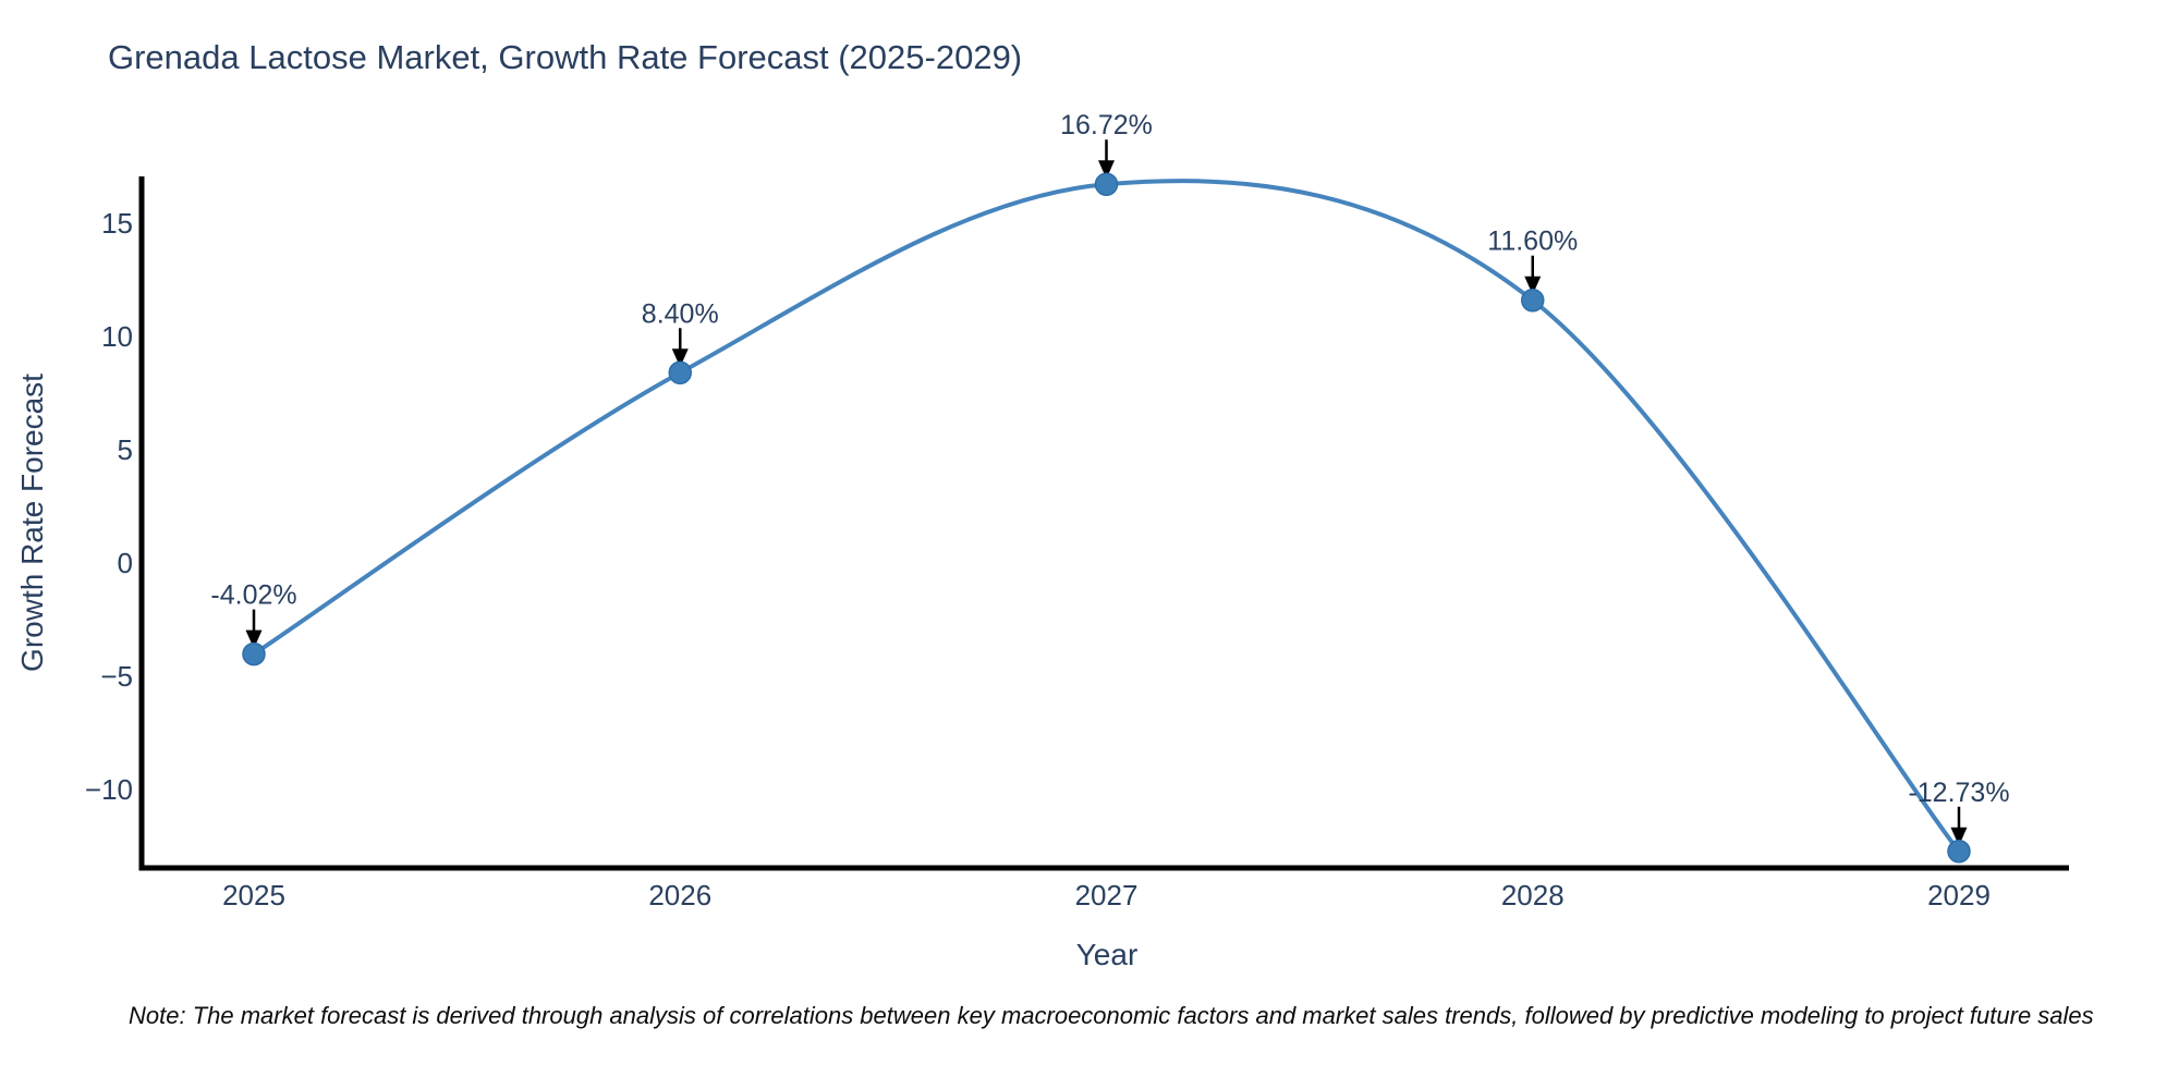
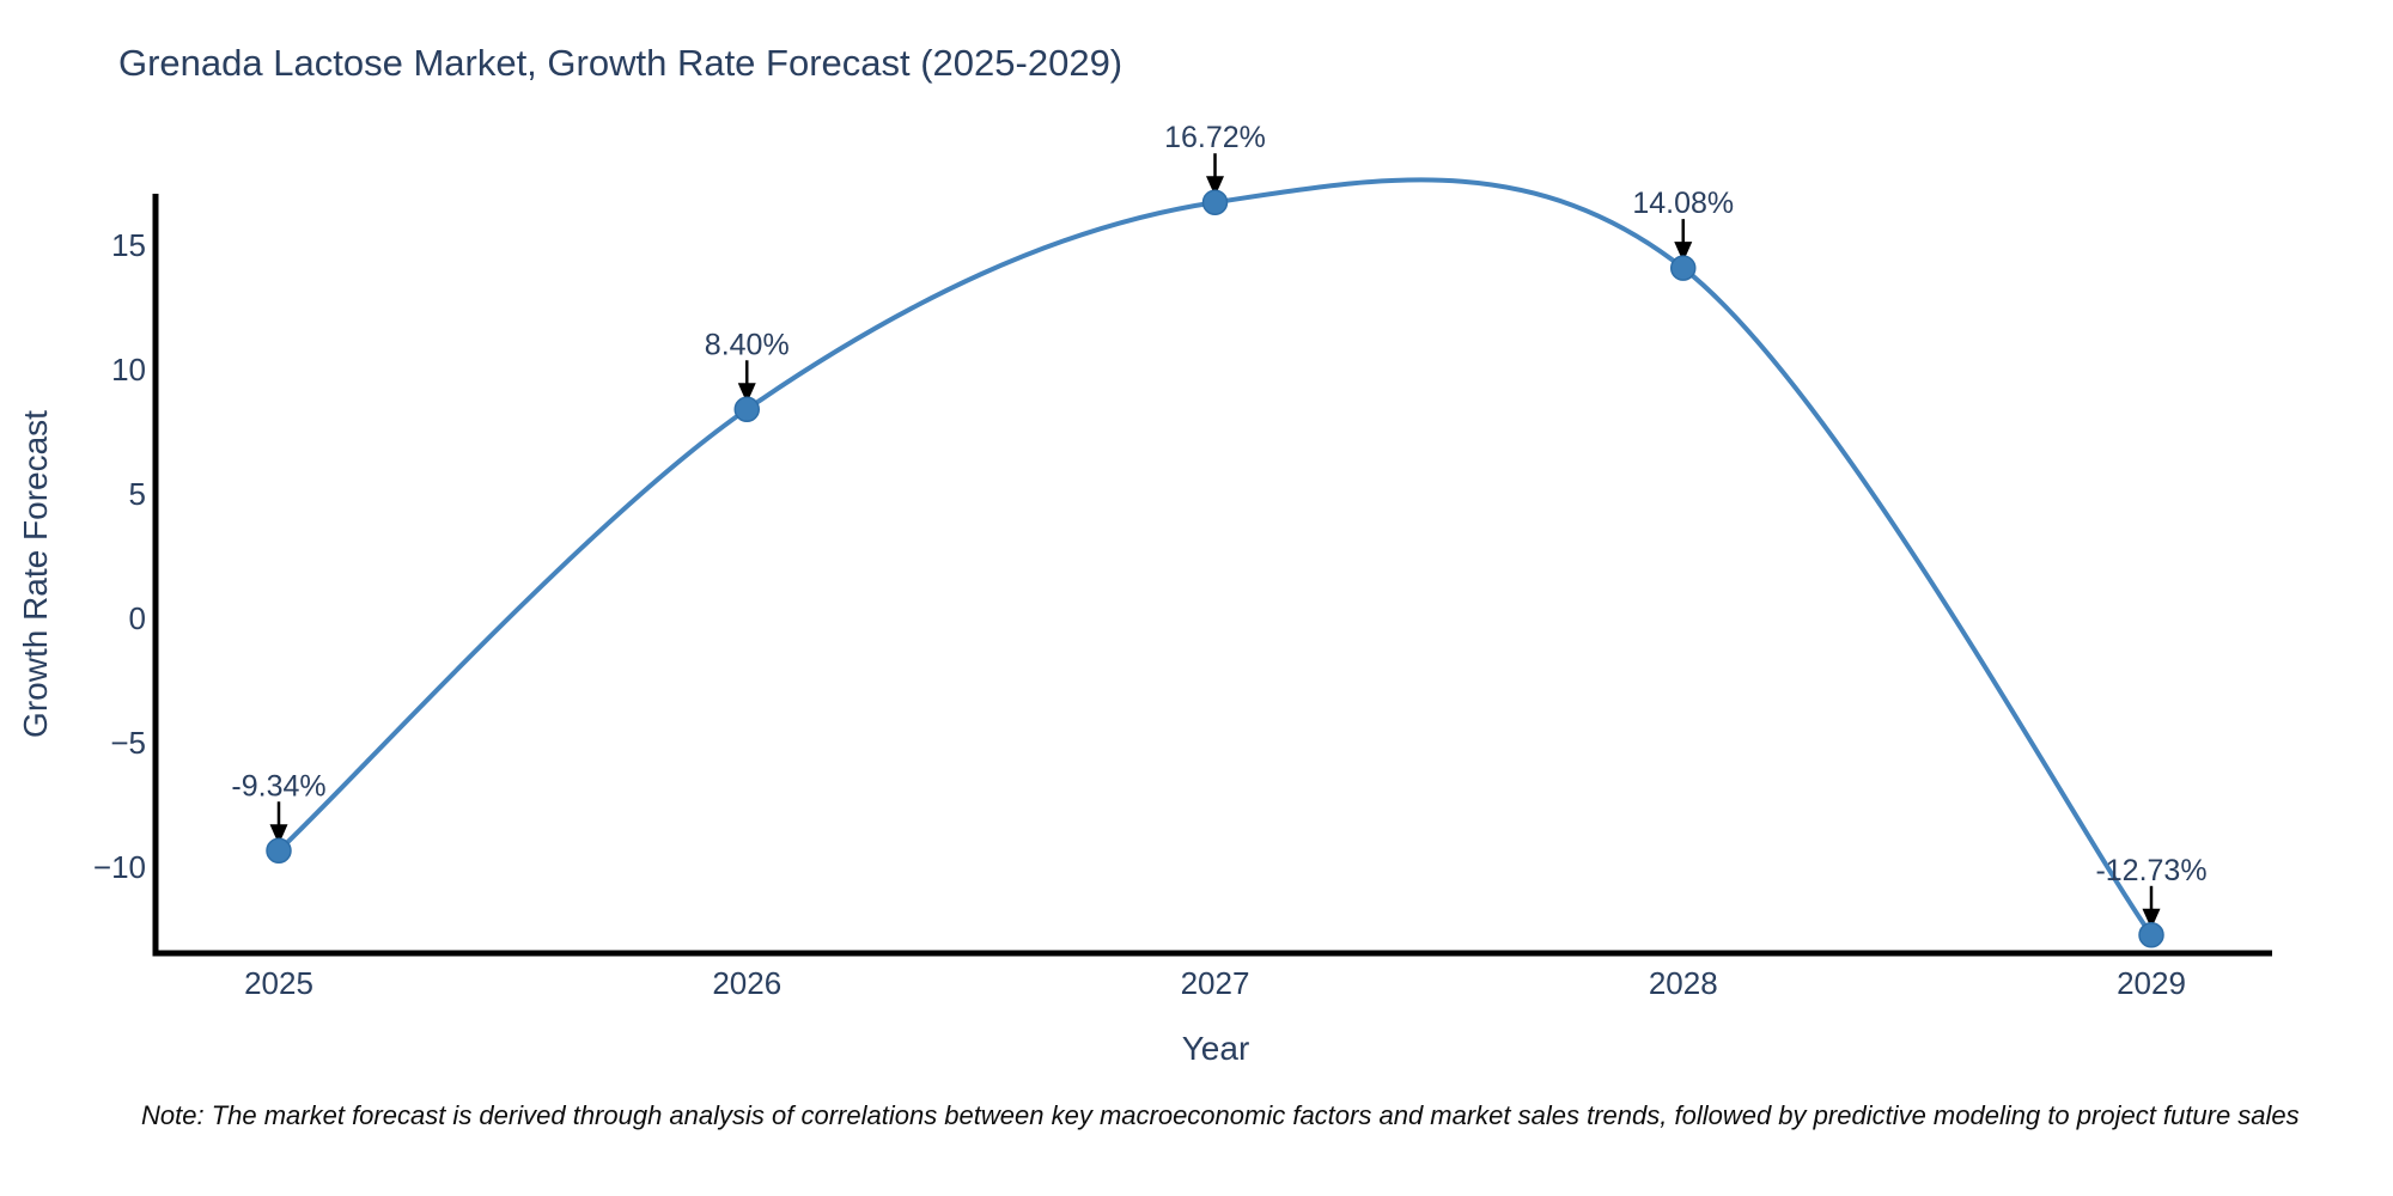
2025: -4.02% -> -9.34%
2028: 11.60% -> 14.08%
